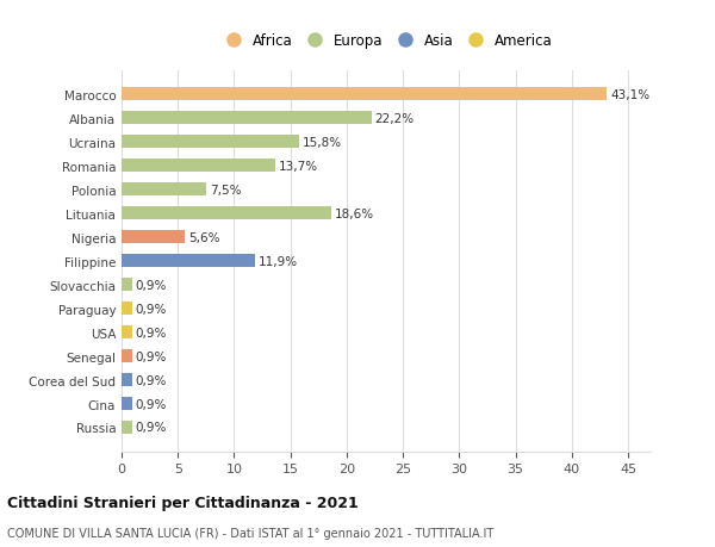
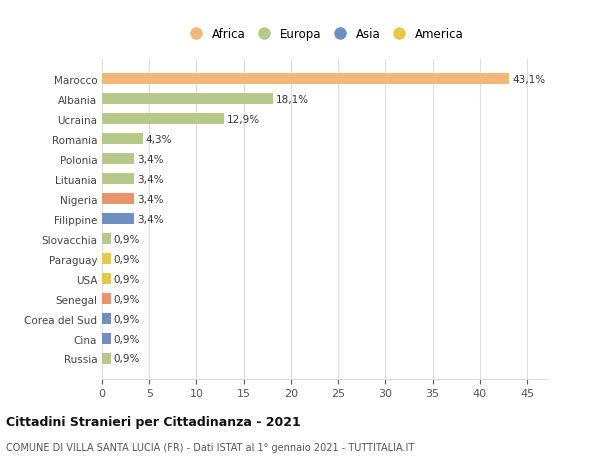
Albania: 22,2% -> 18,1%
Ucraina: 15,8% -> 12,9%
Romania: 13,7% -> 4,3%
Polonia: 7,5% -> 3,4%
Lituania: 18,6% -> 3,4%
Nigeria: 5,6% -> 3,4%
Filippine: 11,9% -> 3,4%
